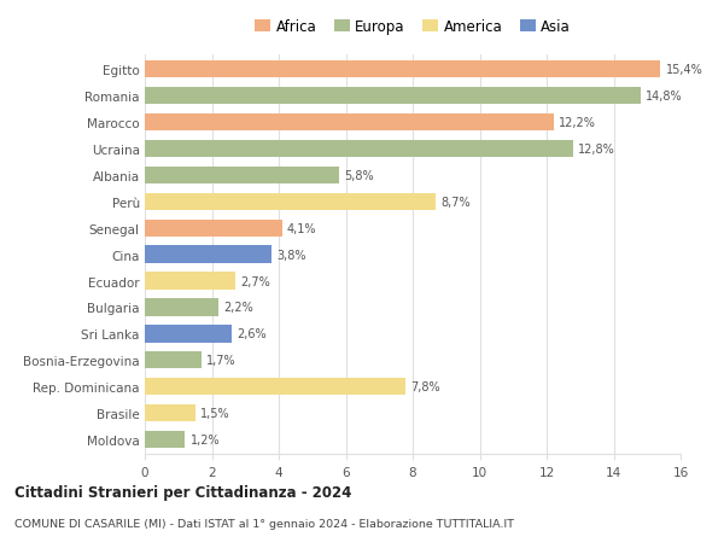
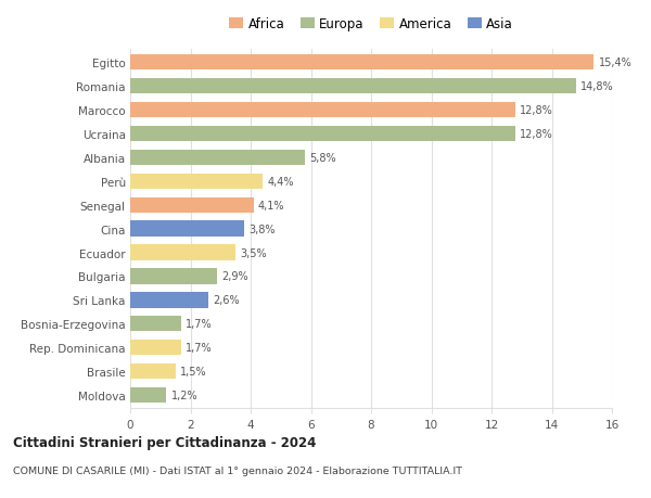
Marocco: 12,2% -> 12,8%
Perù: 8,7% -> 4,4%
Ecuador: 2,7% -> 3,5%
Bulgaria: 2,2% -> 2,9%
Rep. Dominicana: 7,8% -> 1,7%
